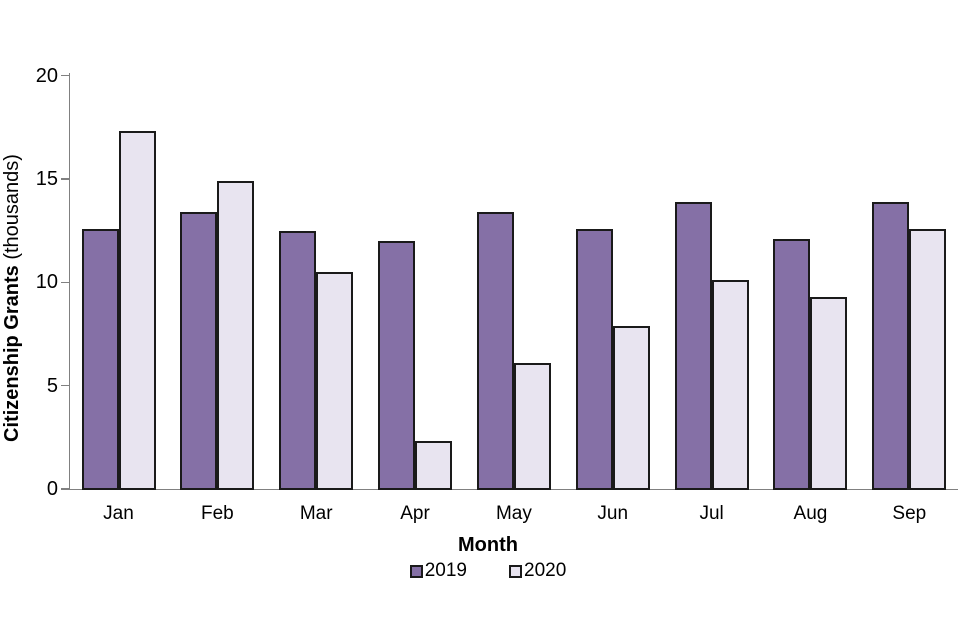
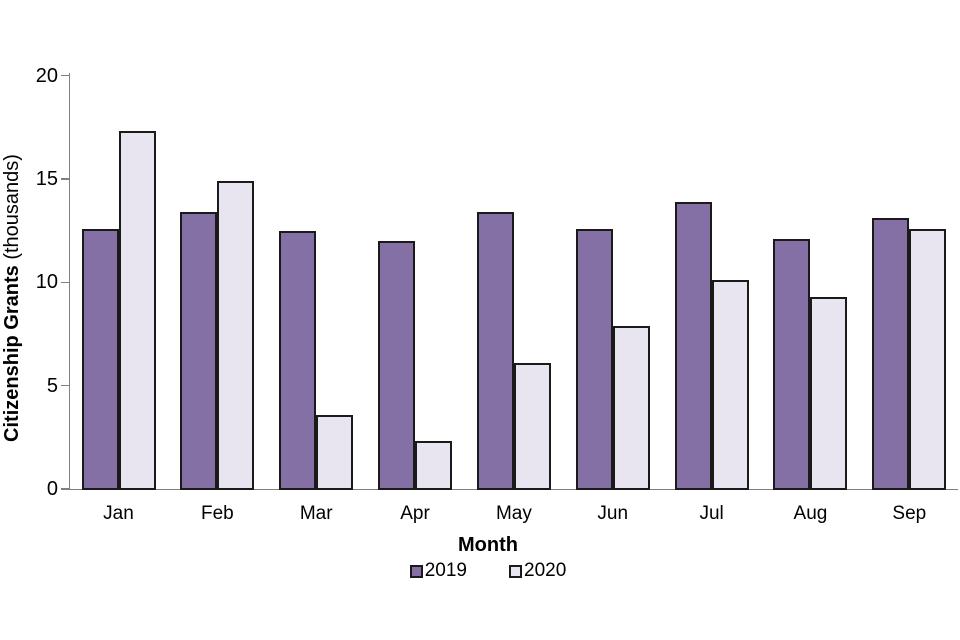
2020/Mar: 10.5 -> 3.6
2019/Sep: 13.9 -> 13.1
